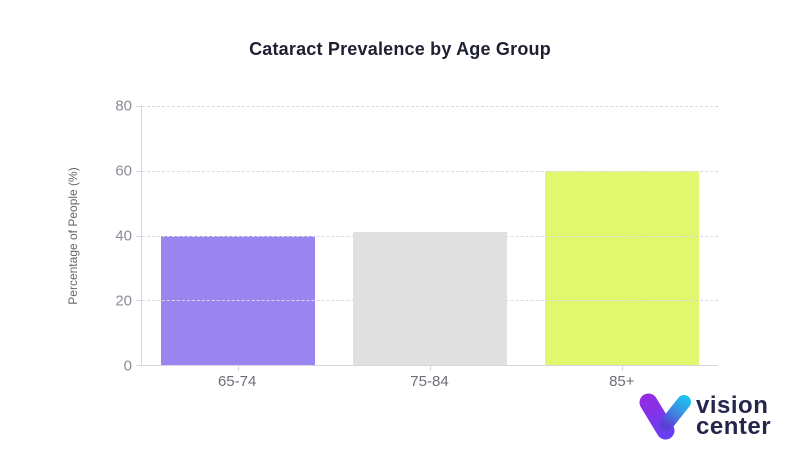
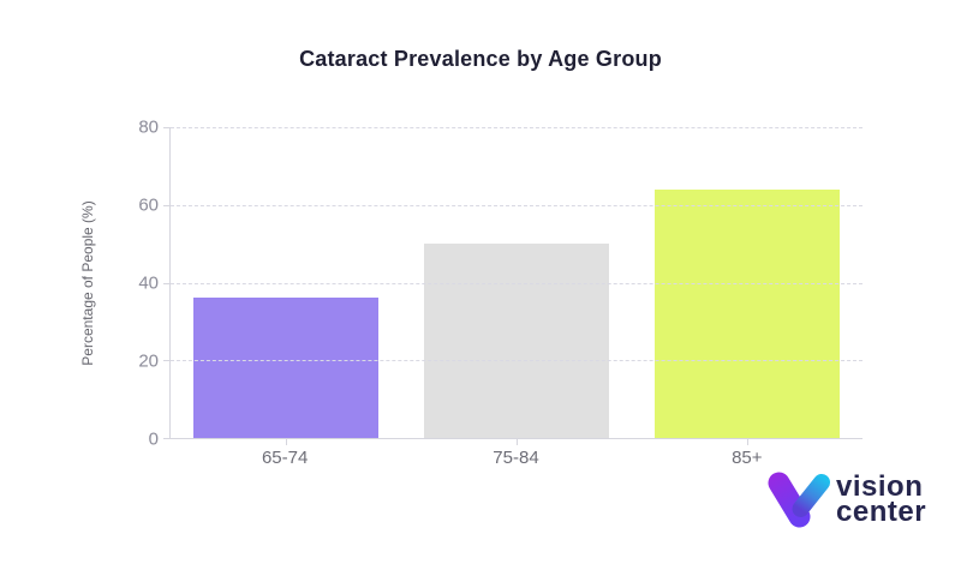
65-74: 40 -> 36
75-84: 41 -> 50
85+: 60 -> 64
